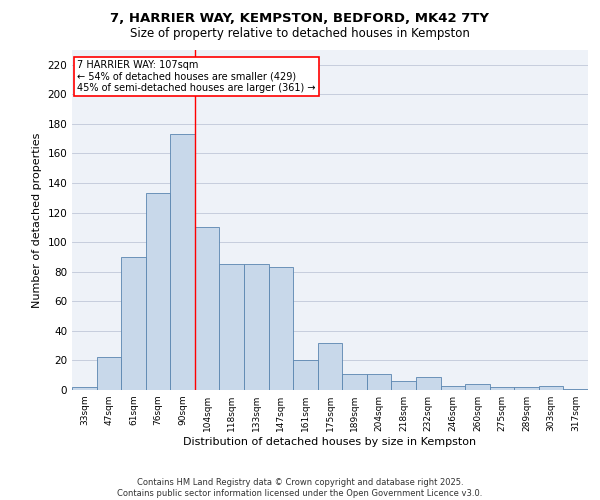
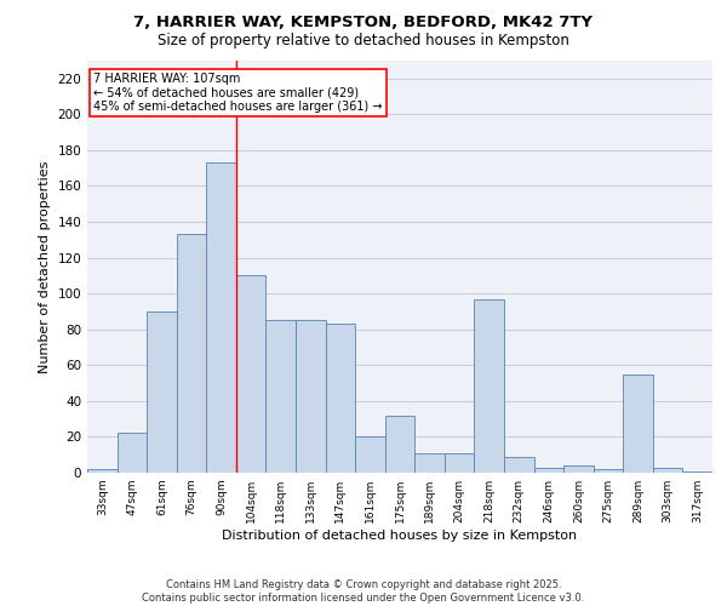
218sqm: 6 -> 97
289sqm: 2 -> 55
